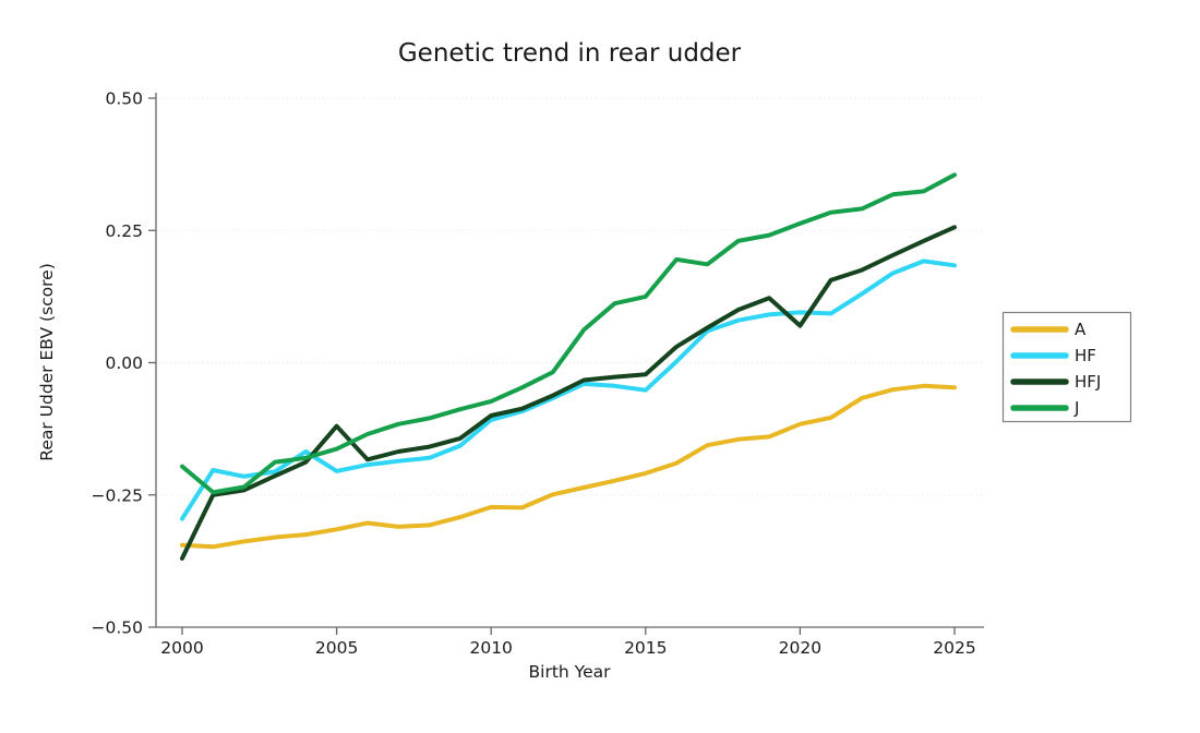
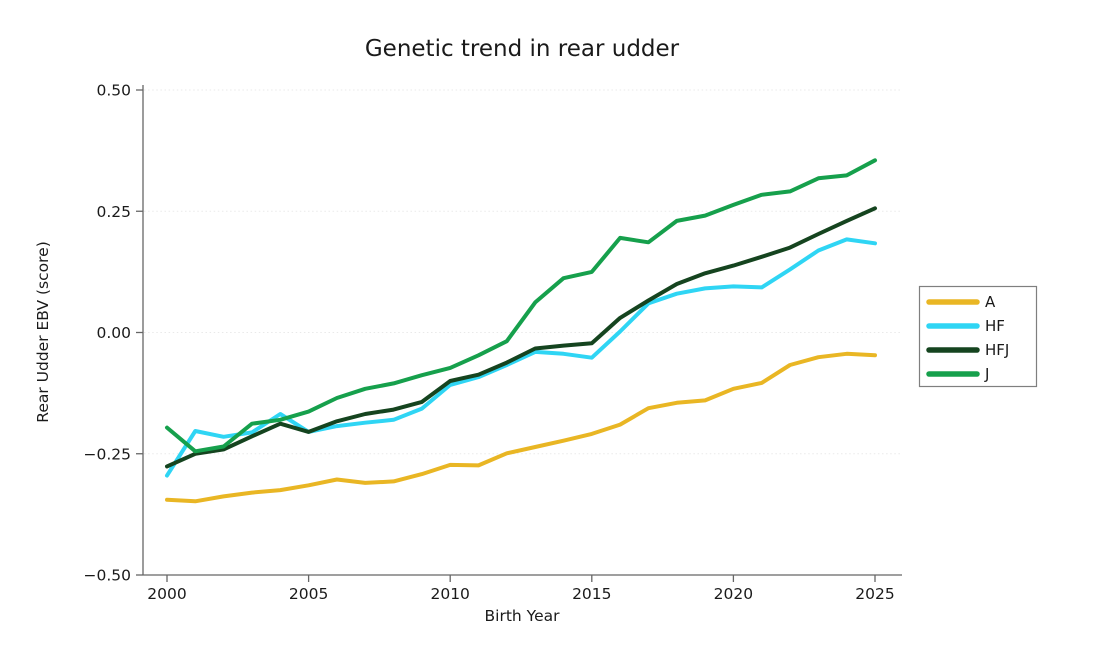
HFJ/2000: -0.37 -> -0.28
HFJ/2005: -0.12 -> -0.20
HFJ/2020: 0.07 -> 0.14
